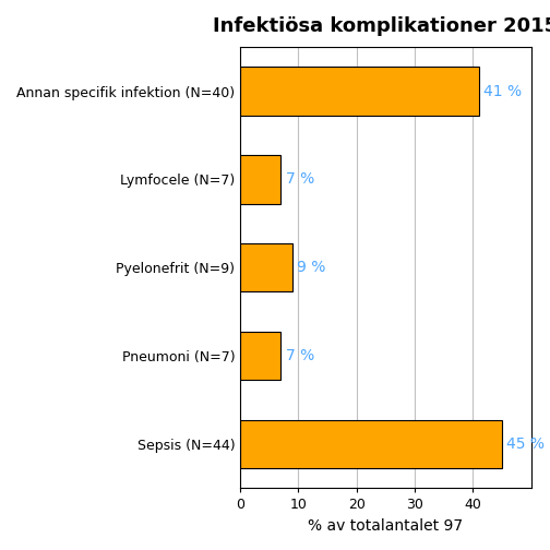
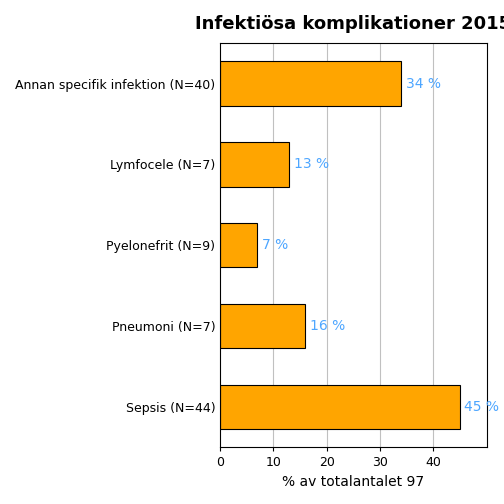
Annan specifik infektion (N=40): 41 -> 34
Lymfocele (N=7): 7 -> 13
Pyelonefrit (N=9): 9 -> 7
Pneumoni (N=7): 7 -> 16
